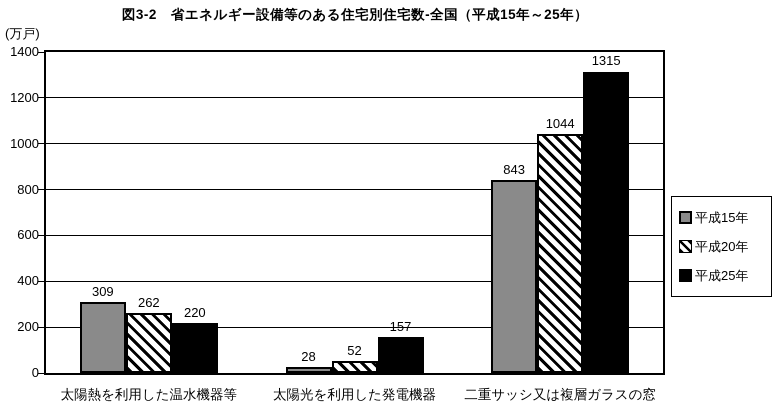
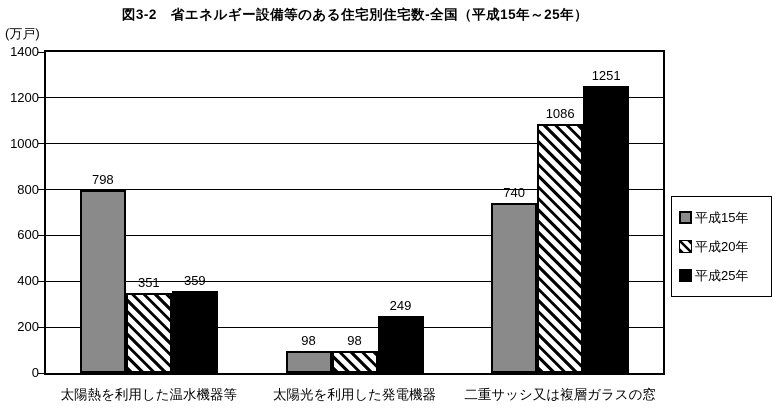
平成15年/太陽熱を利用した温水機器等: 309 -> 798
平成20年/太陽熱を利用した温水機器等: 262 -> 351
平成25年/太陽熱を利用した温水機器等: 220 -> 359
平成15年/太陽光を利用した発電機器: 28 -> 98
平成20年/太陽光を利用した発電機器: 52 -> 98
平成25年/太陽光を利用した発電機器: 157 -> 249
平成15年/二重サッシ又は複層ガラスの窓: 843 -> 740
平成20年/二重サッシ又は複層ガラスの窓: 1044 -> 1086
平成25年/二重サッシ又は複層ガラスの窓: 1315 -> 1251
